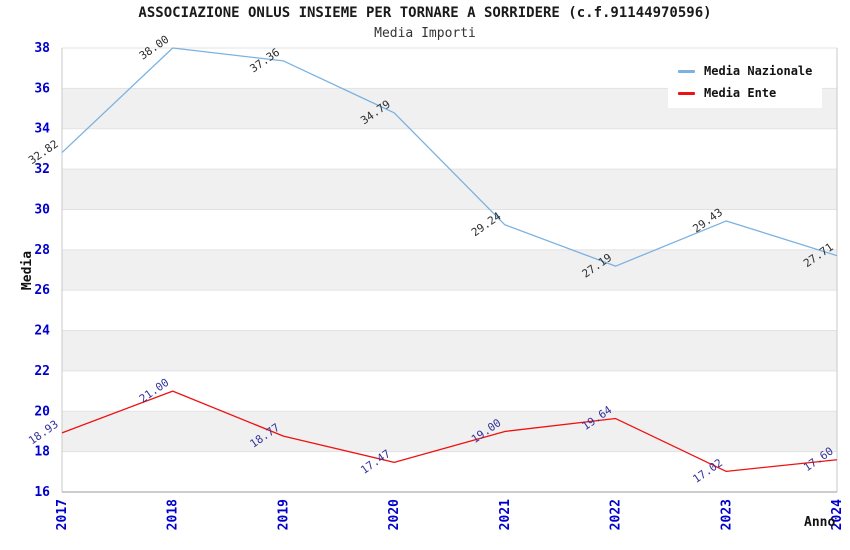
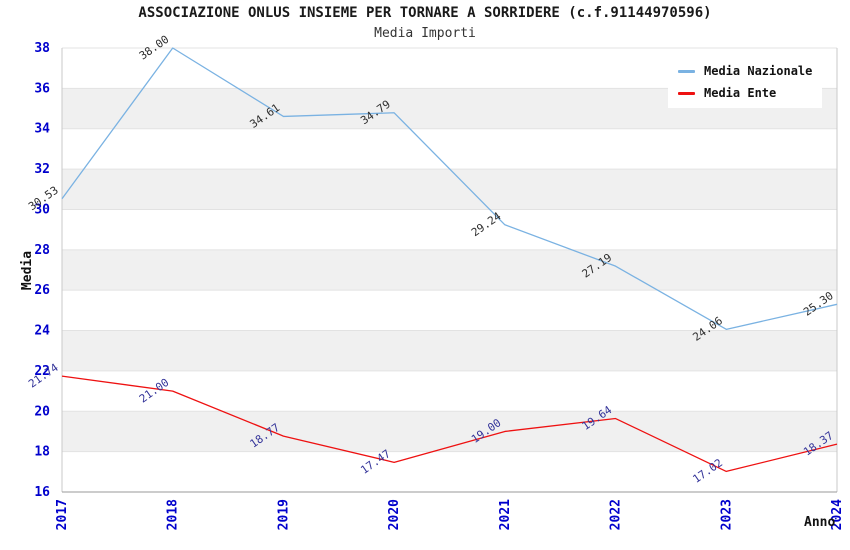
Media Nazionale/2017: 32.82 -> 30.53
Media Ente/2017: 18.93 -> 21.74
Media Nazionale/2019: 37.36 -> 34.61
Media Nazionale/2023: 29.43 -> 24.06
Media Nazionale/2024: 27.71 -> 25.30
Media Ente/2024: 17.60 -> 18.37
